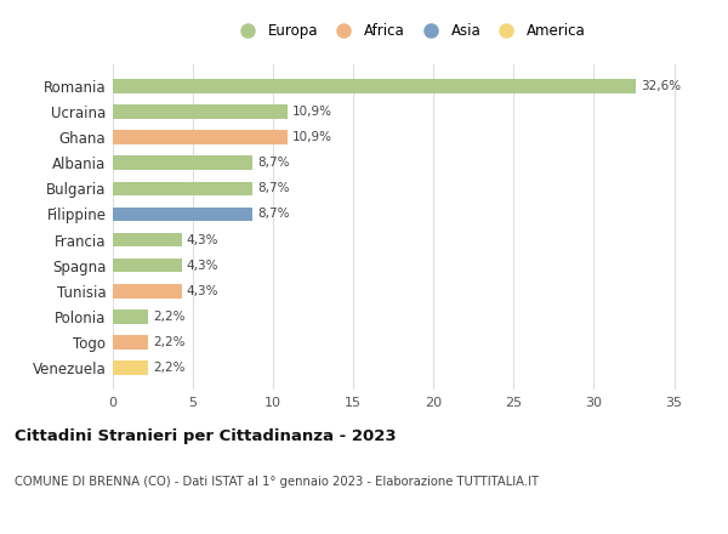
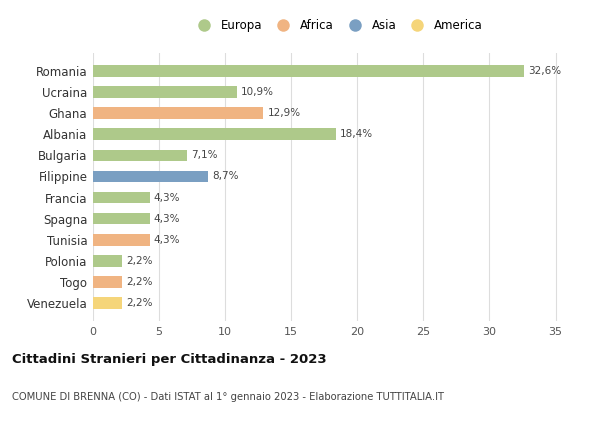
Ghana: 10,9% -> 12,9%
Albania: 8,7% -> 18,4%
Bulgaria: 8,7% -> 7,1%
